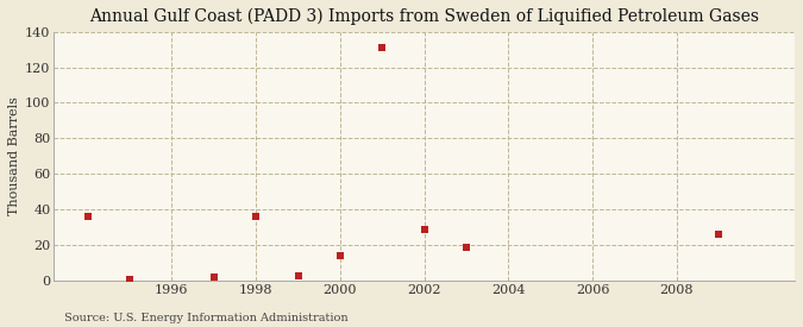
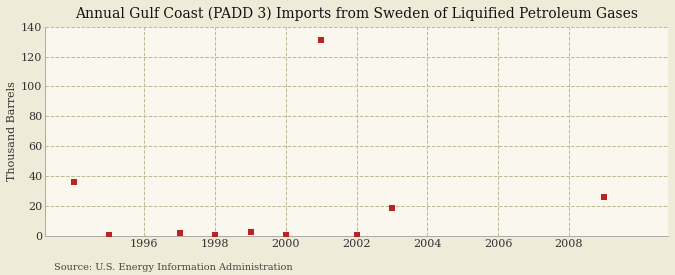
1998: 36 -> 1
2000: 14 -> 1
2002: 29 -> 1
